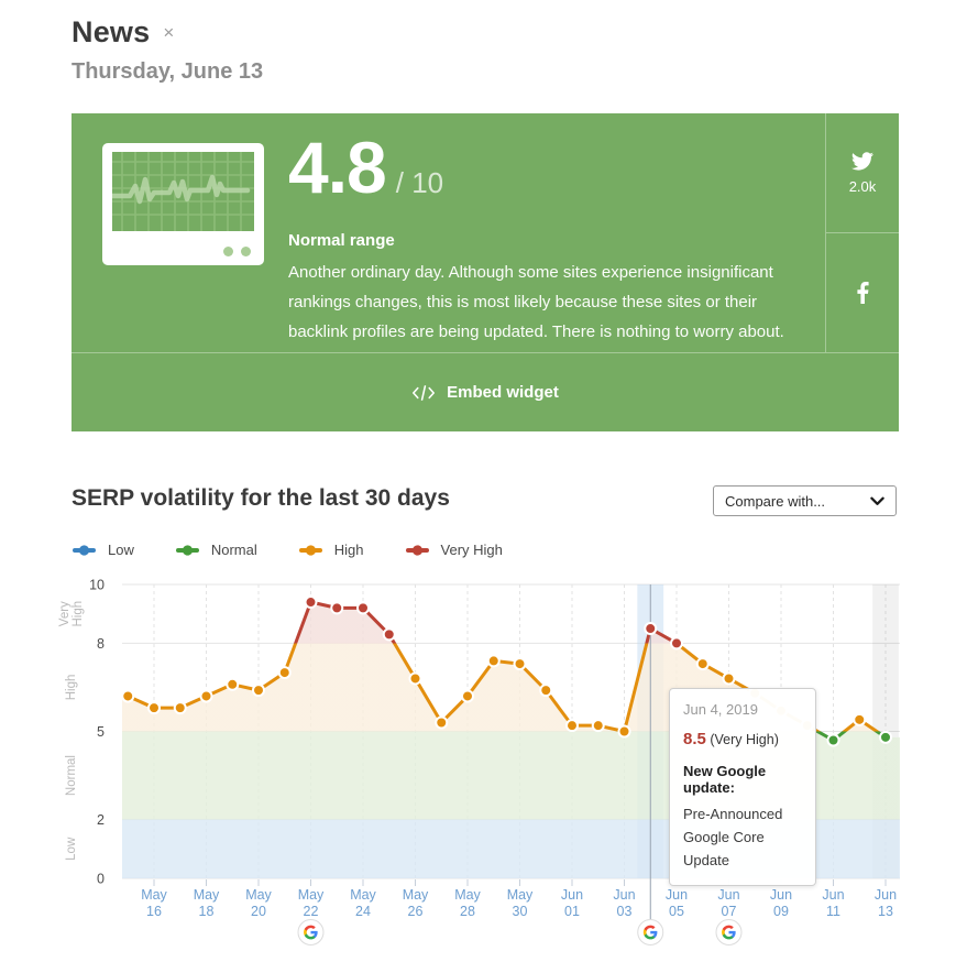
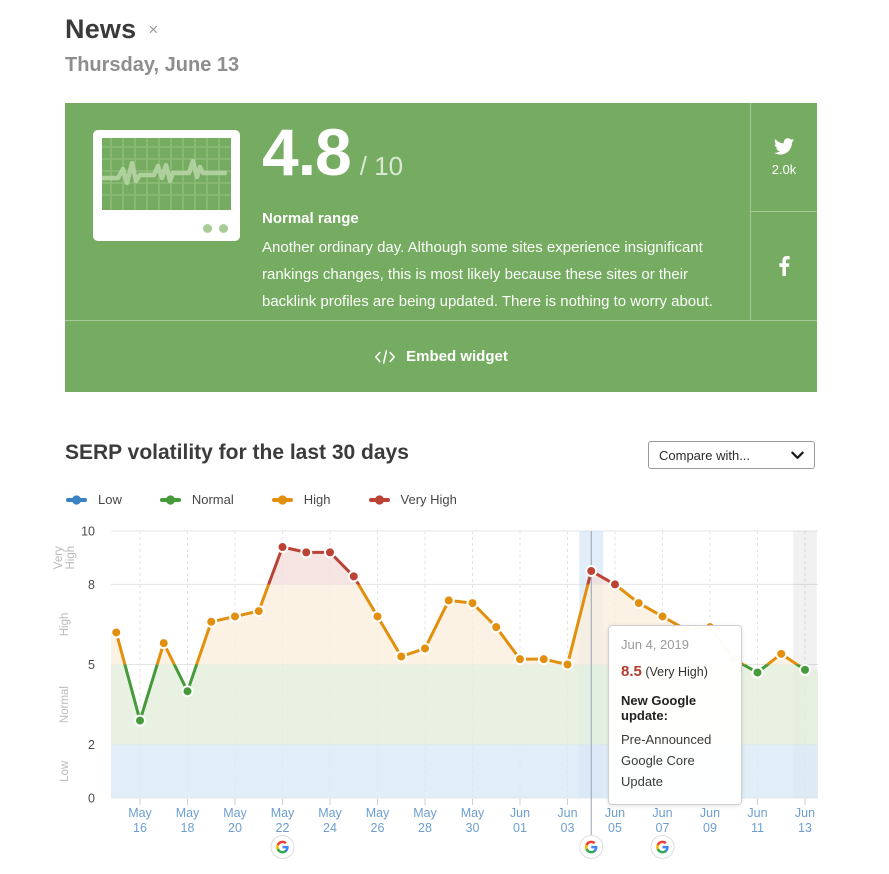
May 16: 5.8 -> 2.9
May 18: 6.2 -> 4.0
May 20: 6.4 -> 6.8
May 28: 6.2 -> 5.6
Jun 09: 5.7 -> 6.4
